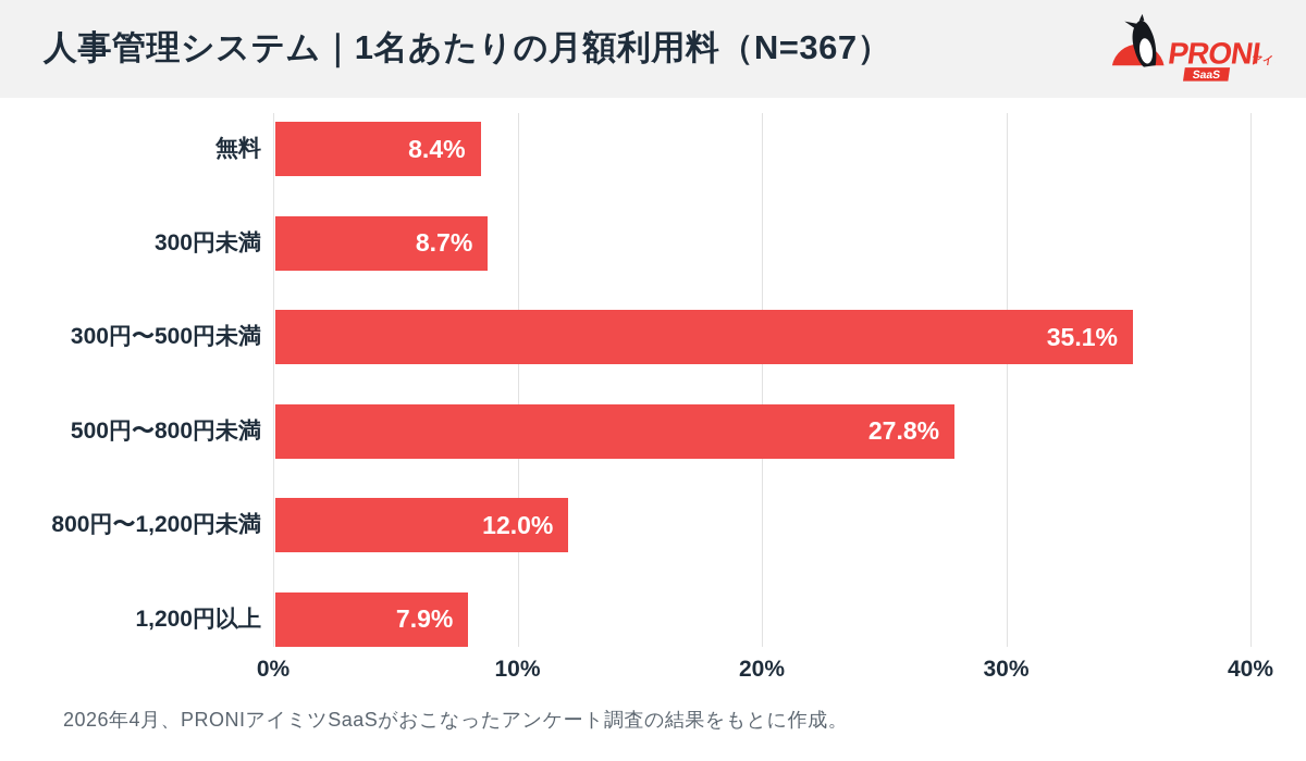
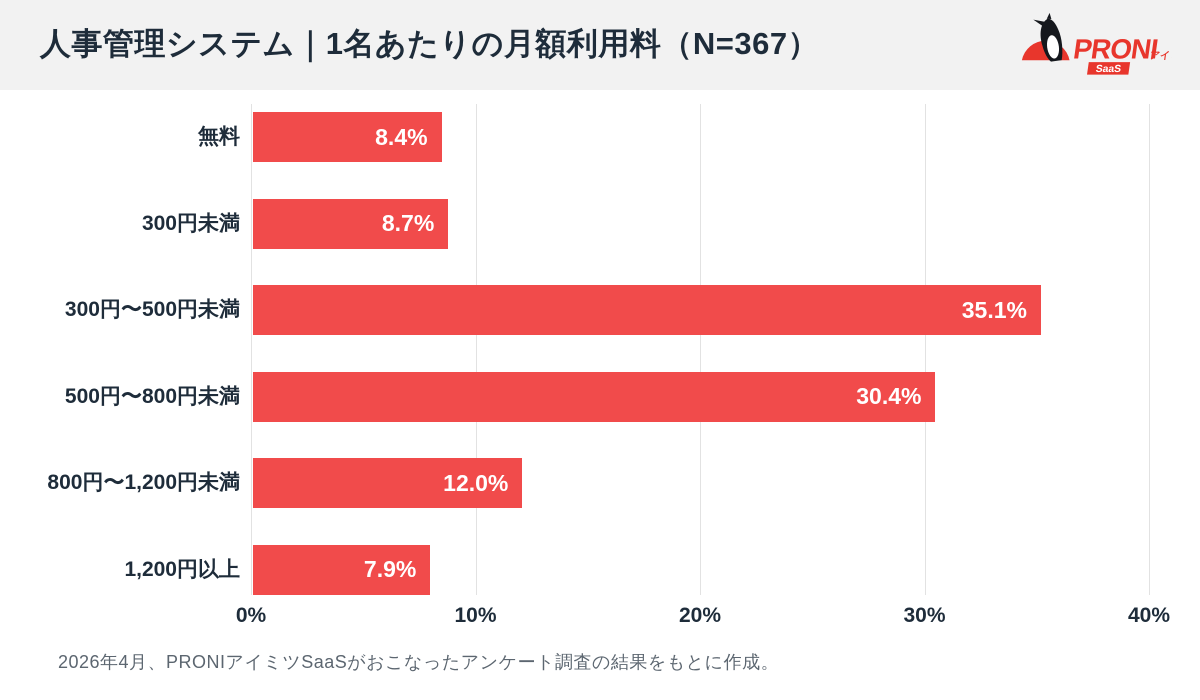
500円〜800円未満: 27.8% -> 30.4%
